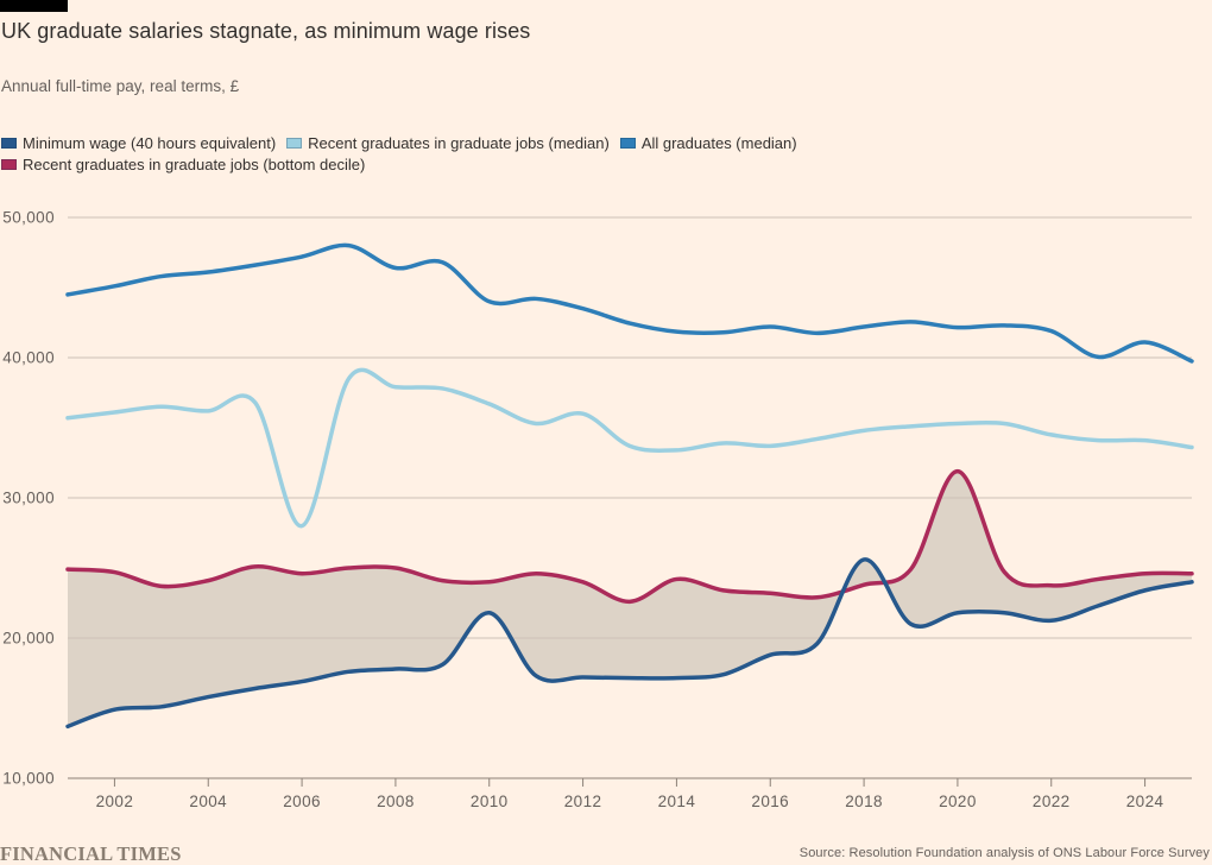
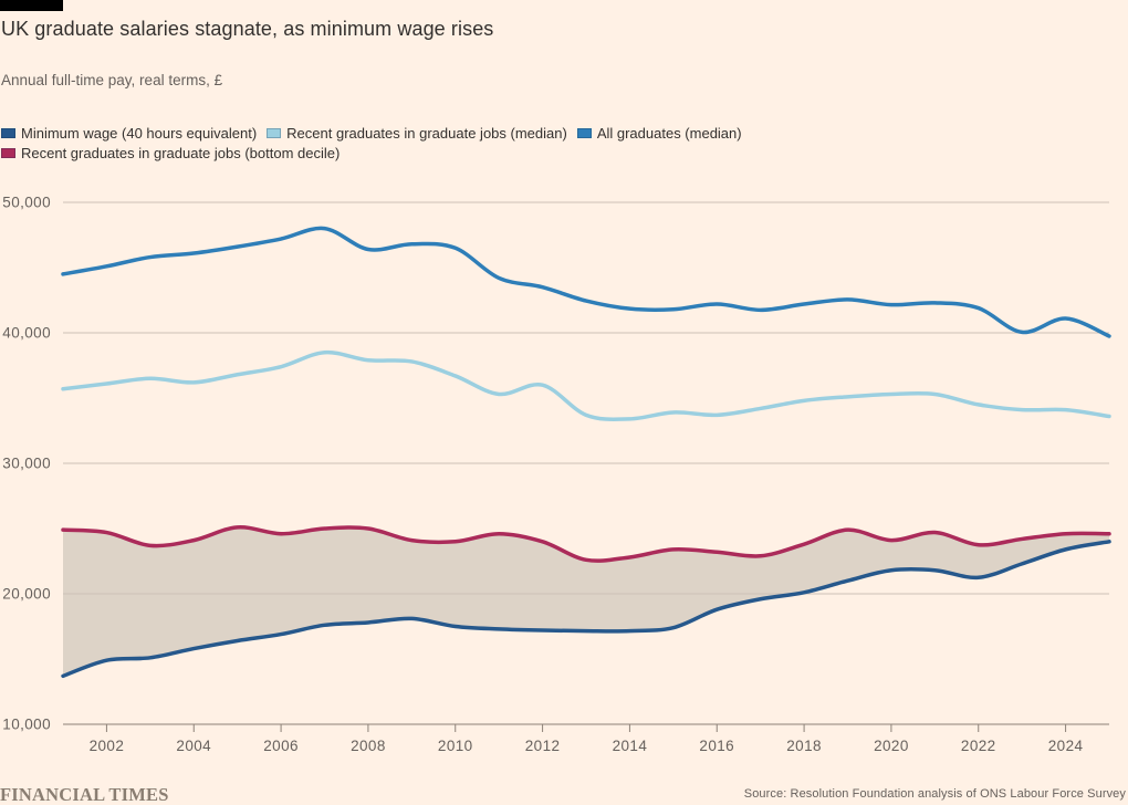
Recent graduates in graduate jobs (median)/2006: 28000 -> 37400
Minimum wage (40 hours equivalent)/2010: 21800 -> 17500
All graduates (median)/2010: 44000 -> 46500
Recent graduates in graduate jobs (bottom decile)/2014: 24200 -> 22800
Minimum wage (40 hours equivalent)/2018: 25600 -> 20100
Recent graduates in graduate jobs (bottom decile)/2020: 31900 -> 24100
